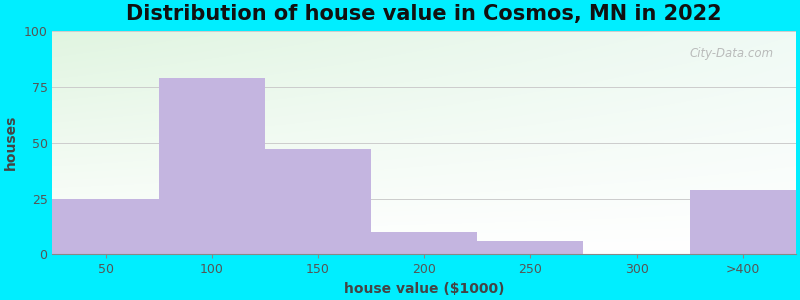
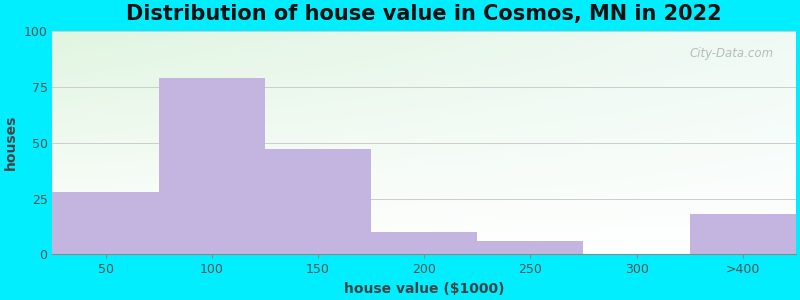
50: 25 -> 28
>400: 29 -> 18
